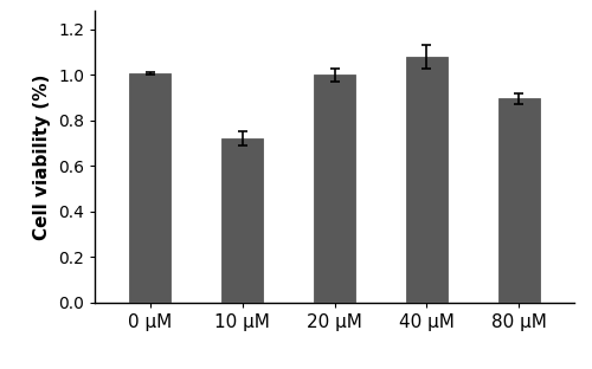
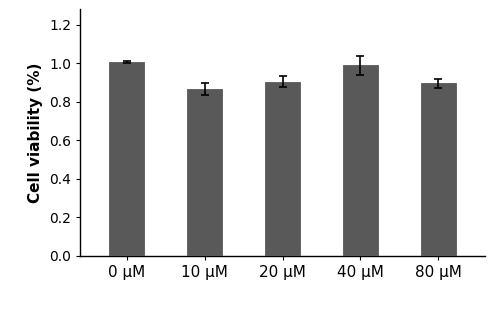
10 μM: 0.72 -> 0.86
20 μM: 1.00 -> 0.91
40 μM: 1.08 -> 0.99
